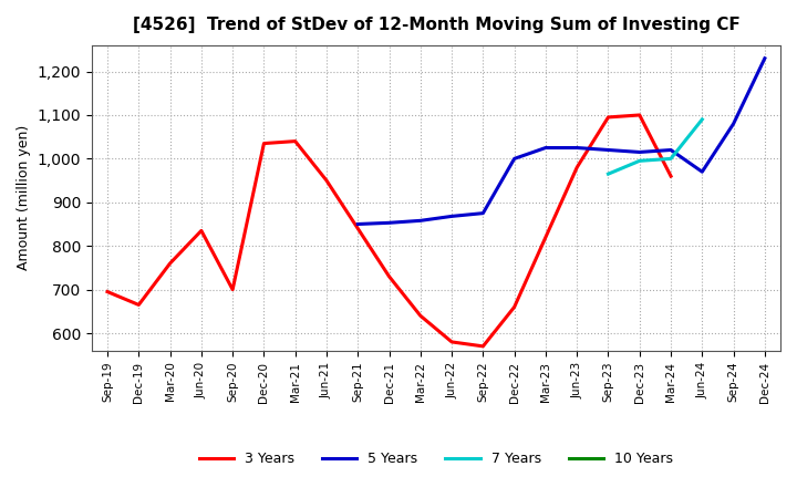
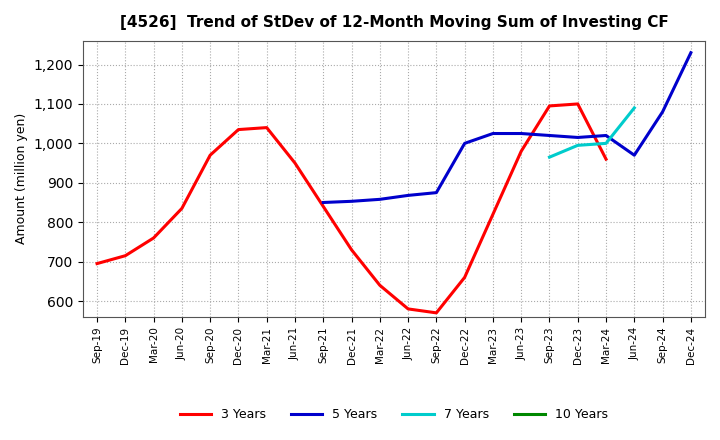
3 Years/Dec-19: 665 -> 715
3 Years/Sep-20: 700 -> 970
